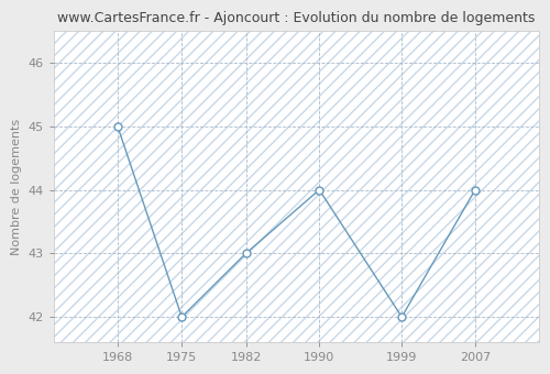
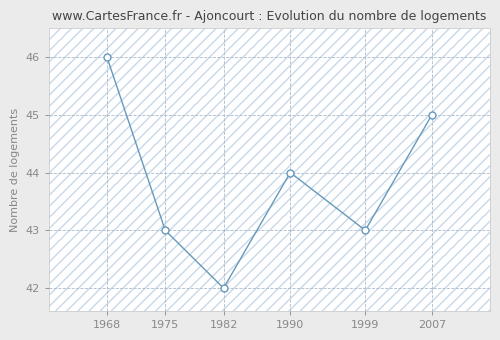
1968: 45 -> 46
1975: 42 -> 43
1982: 43 -> 42
1999: 42 -> 43
2007: 44 -> 45
